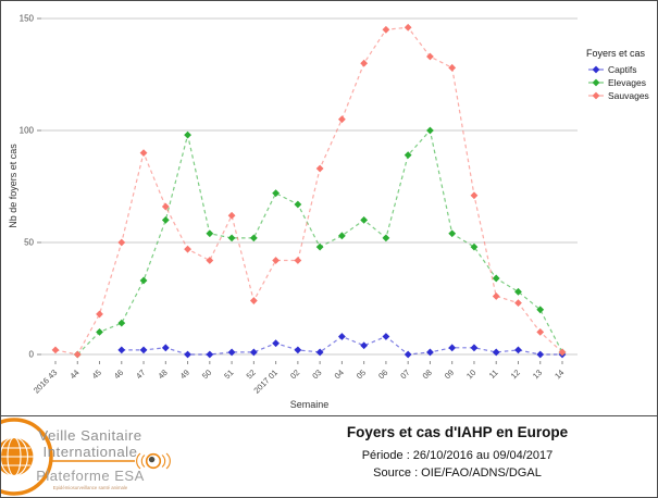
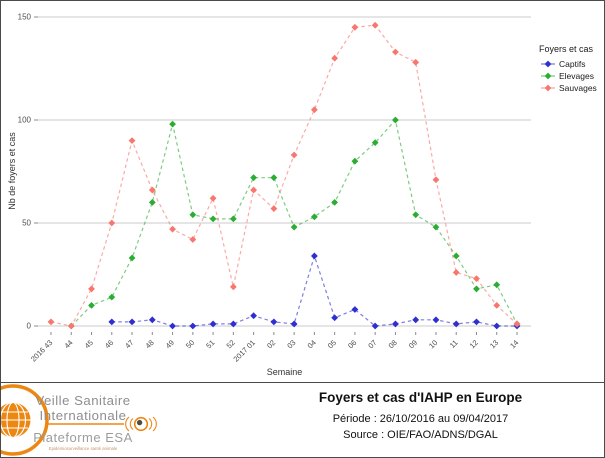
Sauvages/52: 24 -> 19
Sauvages/2017 01: 42 -> 66
Elevages/02: 67 -> 72
Sauvages/02: 42 -> 57
Captifs/04: 8 -> 34
Elevages/06: 52 -> 80
Elevages/12: 28 -> 18
